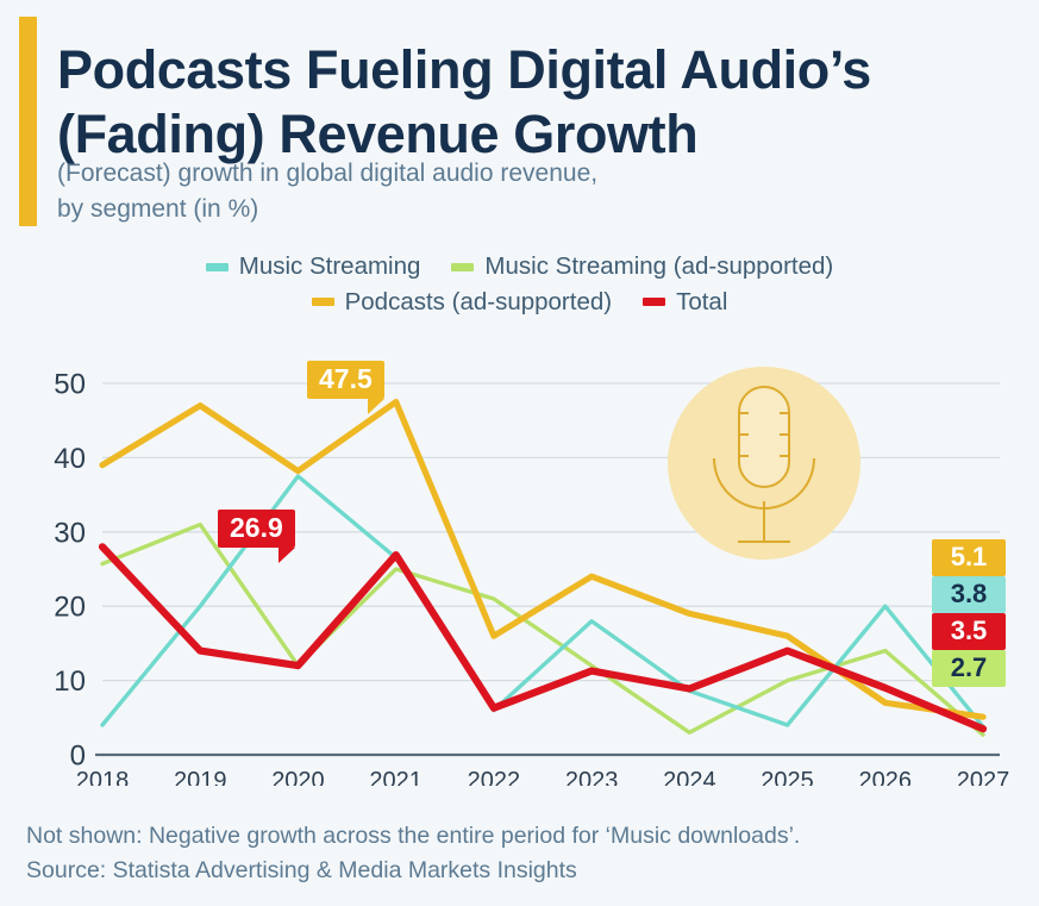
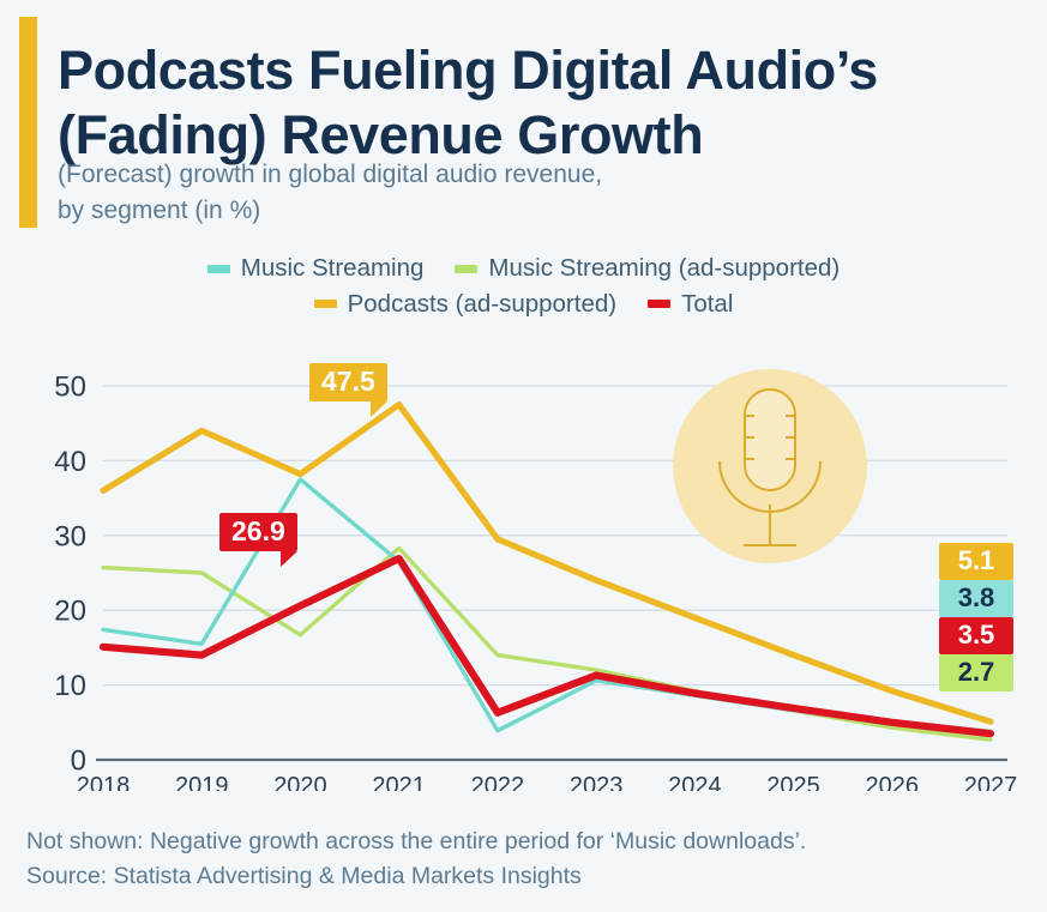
Podcasts (ad-supported)/2018: 39 -> 36
Music Streaming/2018: 4 -> 17
Total/2018: 28 -> 15
Podcasts (ad-supported)/2019: 47 -> 44
Music Streaming/2019: 20 -> 16
Music Streaming (ad-supported)/2019: 31 -> 25
Music Streaming (ad-supported)/2020: 12 -> 17
Total/2020: 12 -> 21
Music Streaming (ad-supported)/2021: 25 -> 28
Podcasts (ad-supported)/2022: 16 -> 30
Music Streaming/2022: 6 -> 4
Music Streaming (ad-supported)/2022: 21 -> 14
Music Streaming/2023: 18 -> 11
Music Streaming (ad-supported)/2024: 3 -> 9
Podcasts (ad-supported)/2025: 16 -> 14
Music Streaming/2025: 4 -> 7
Music Streaming (ad-supported)/2025: 10 -> 7
Total/2025: 14 -> 7
Podcasts (ad-supported)/2026: 7 -> 9
Music Streaming/2026: 20 -> 5
Music Streaming (ad-supported)/2026: 14 -> 4
Total/2026: 9 -> 5
